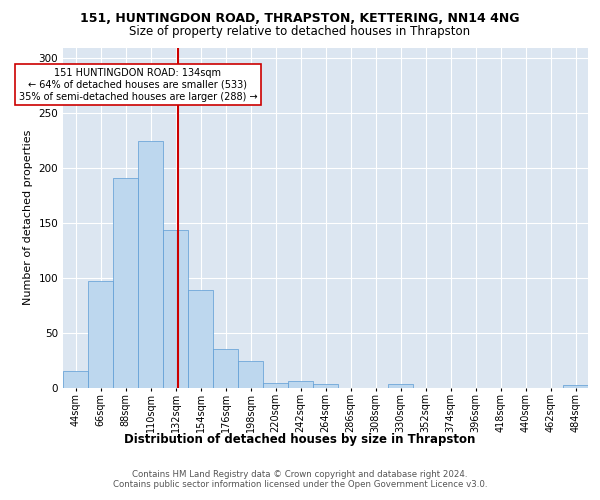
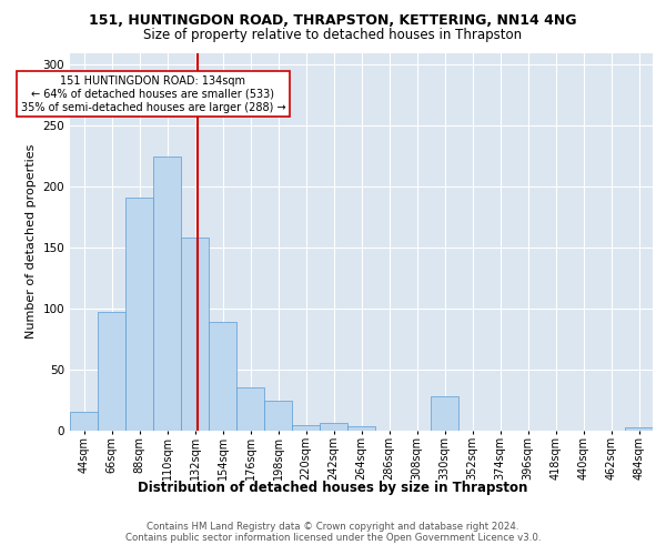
132sqm: 144 -> 158
330sqm: 3 -> 28
